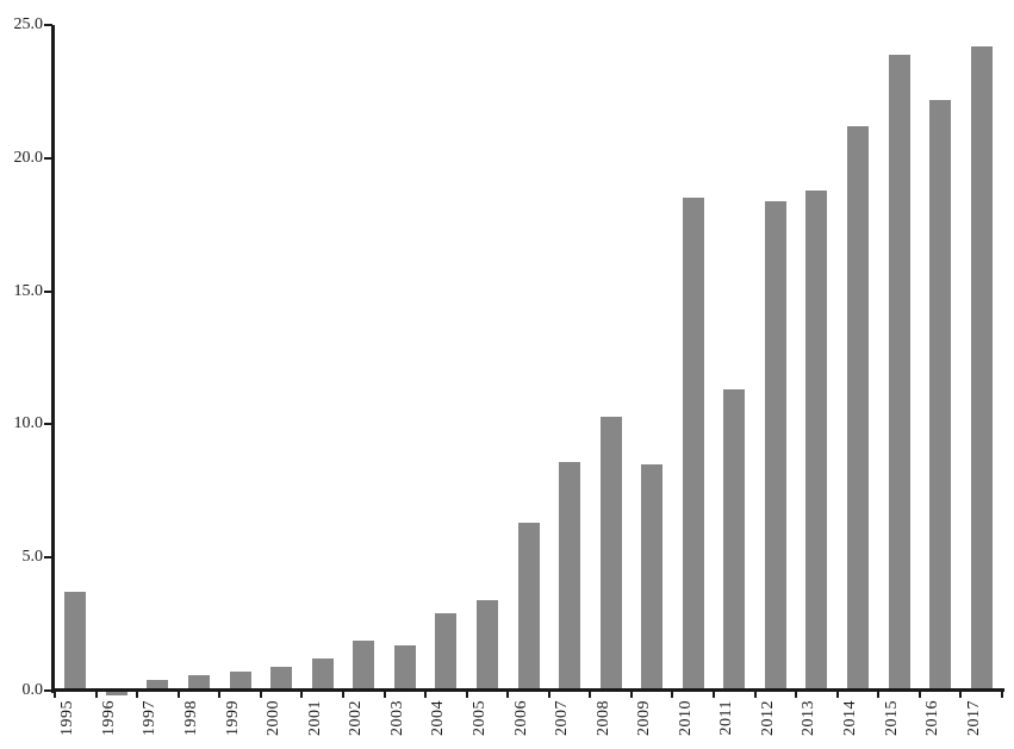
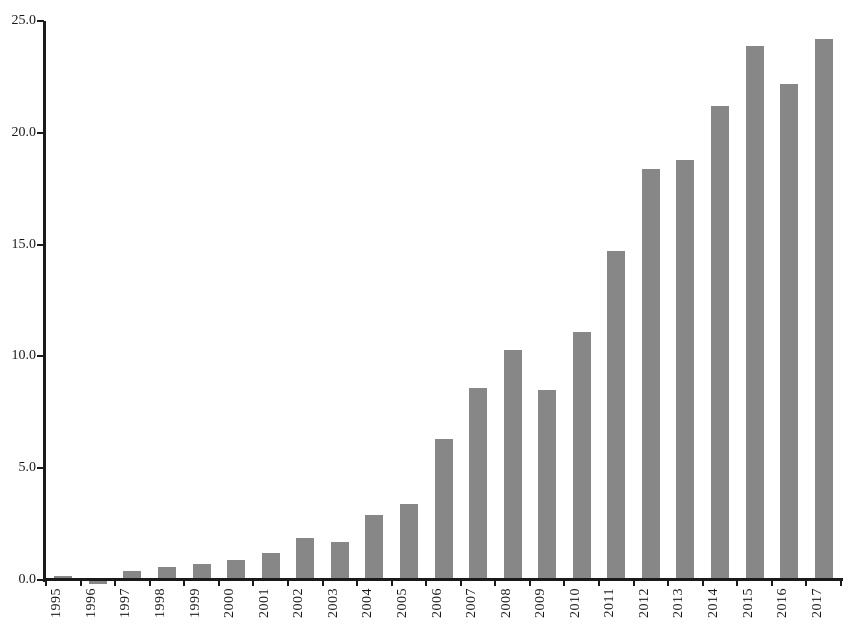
1995: 3.7 -> 0.2
2010: 18.5 -> 11.1
2011: 11.3 -> 14.7
